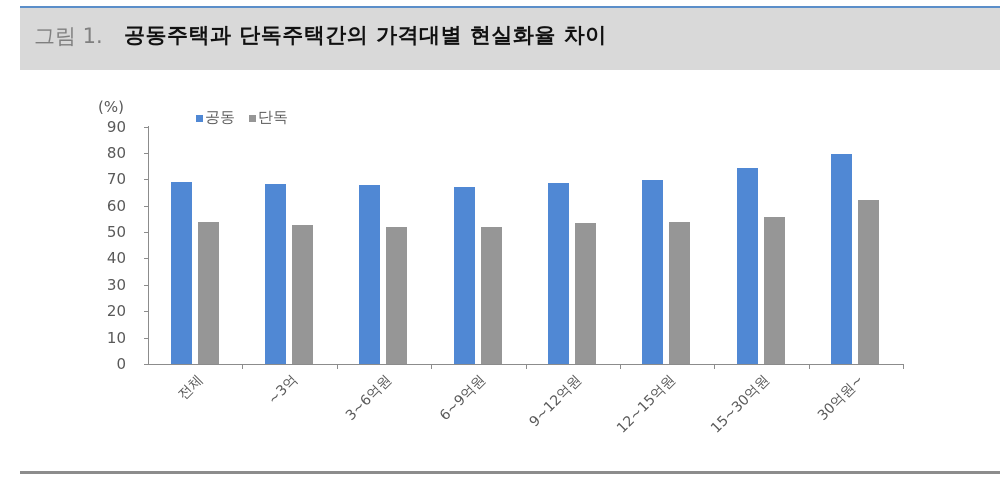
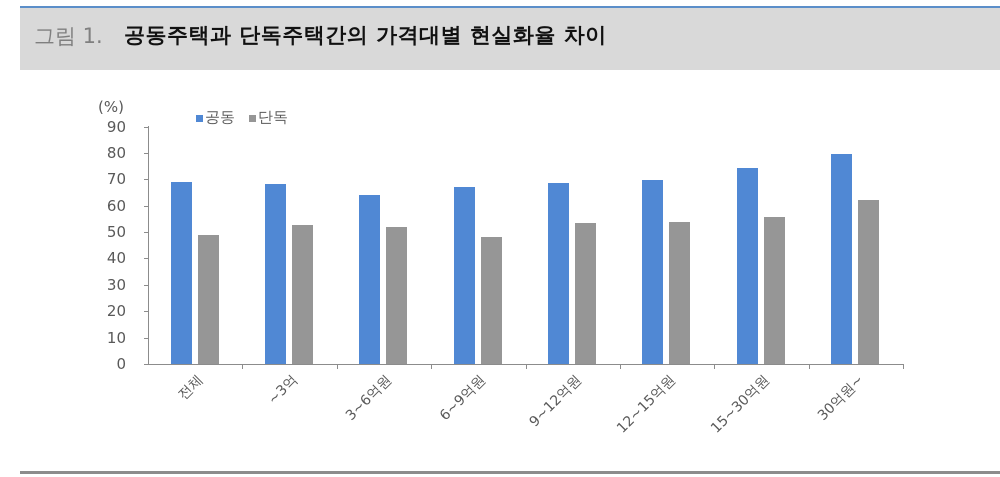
단독/전체: 54 -> 49
공동/3~6억원: 68 -> 64
단독/6~9억원: 52 -> 48
